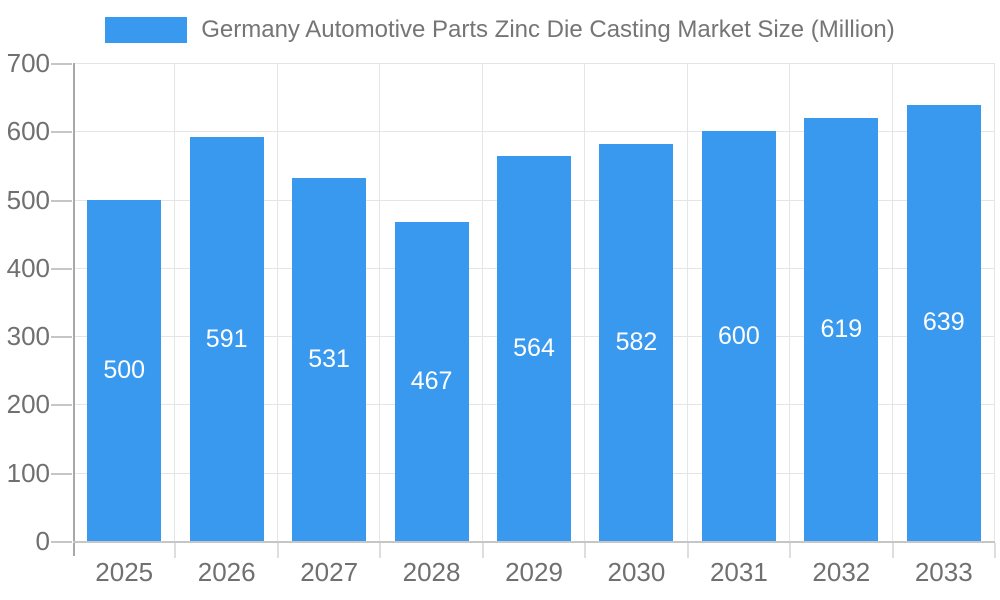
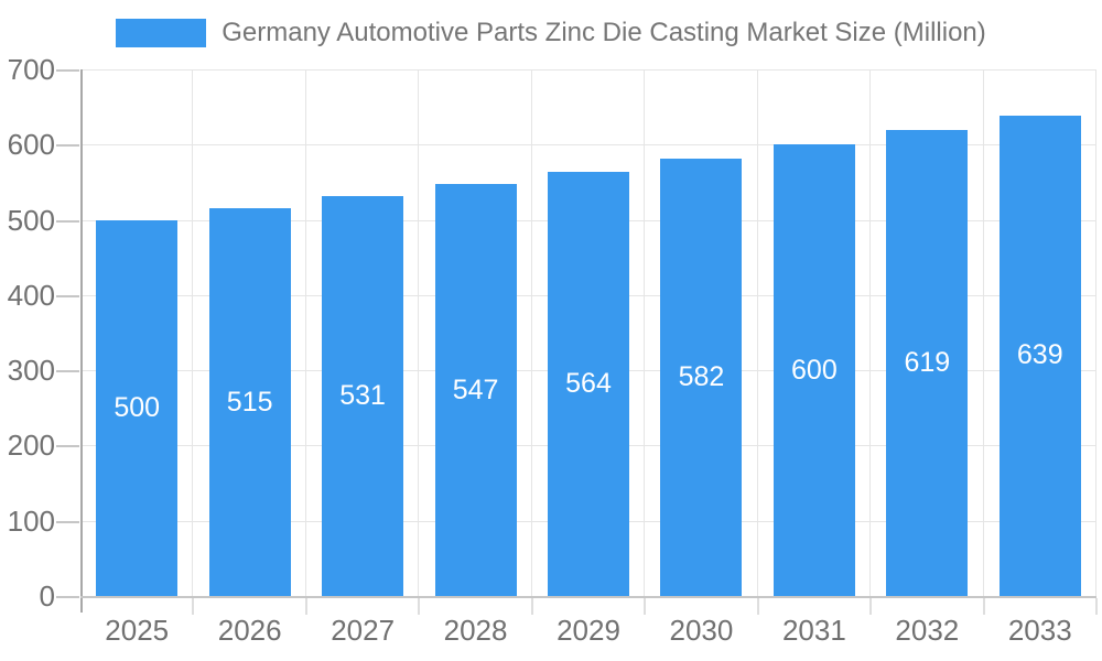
2026: 591 -> 515
2028: 467 -> 547
